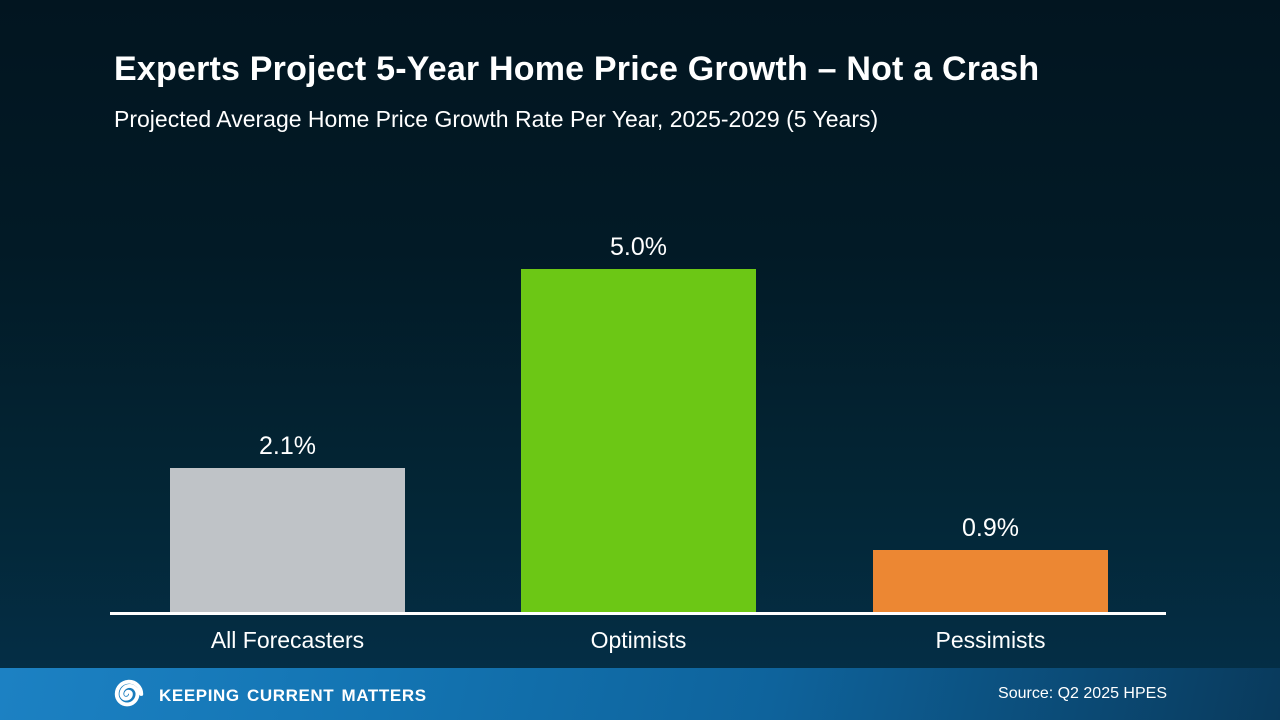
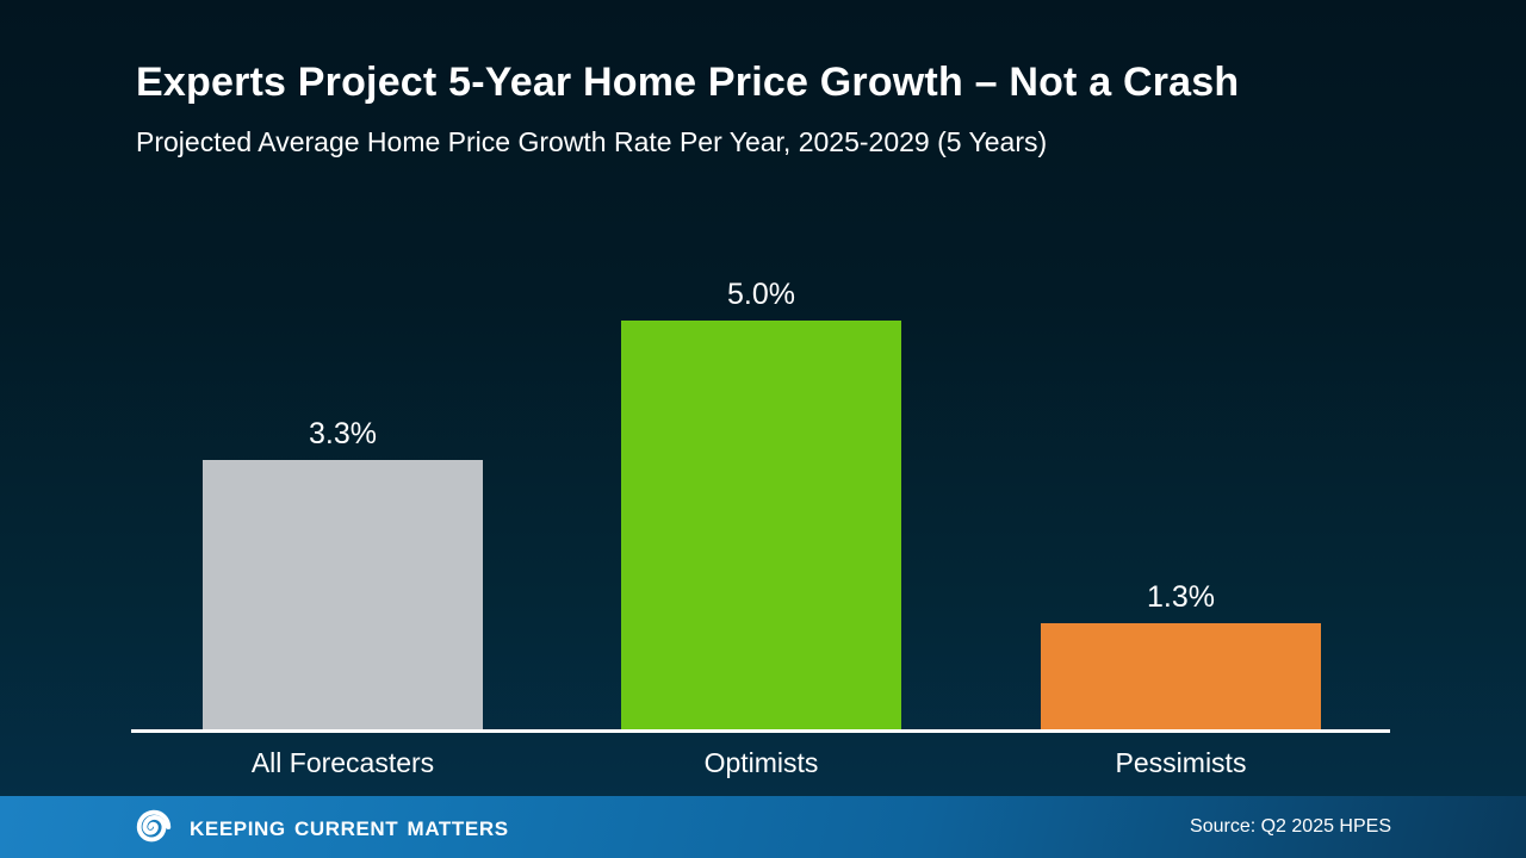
All Forecasters: 2.1% -> 3.3%
Pessimists: 0.9% -> 1.3%
